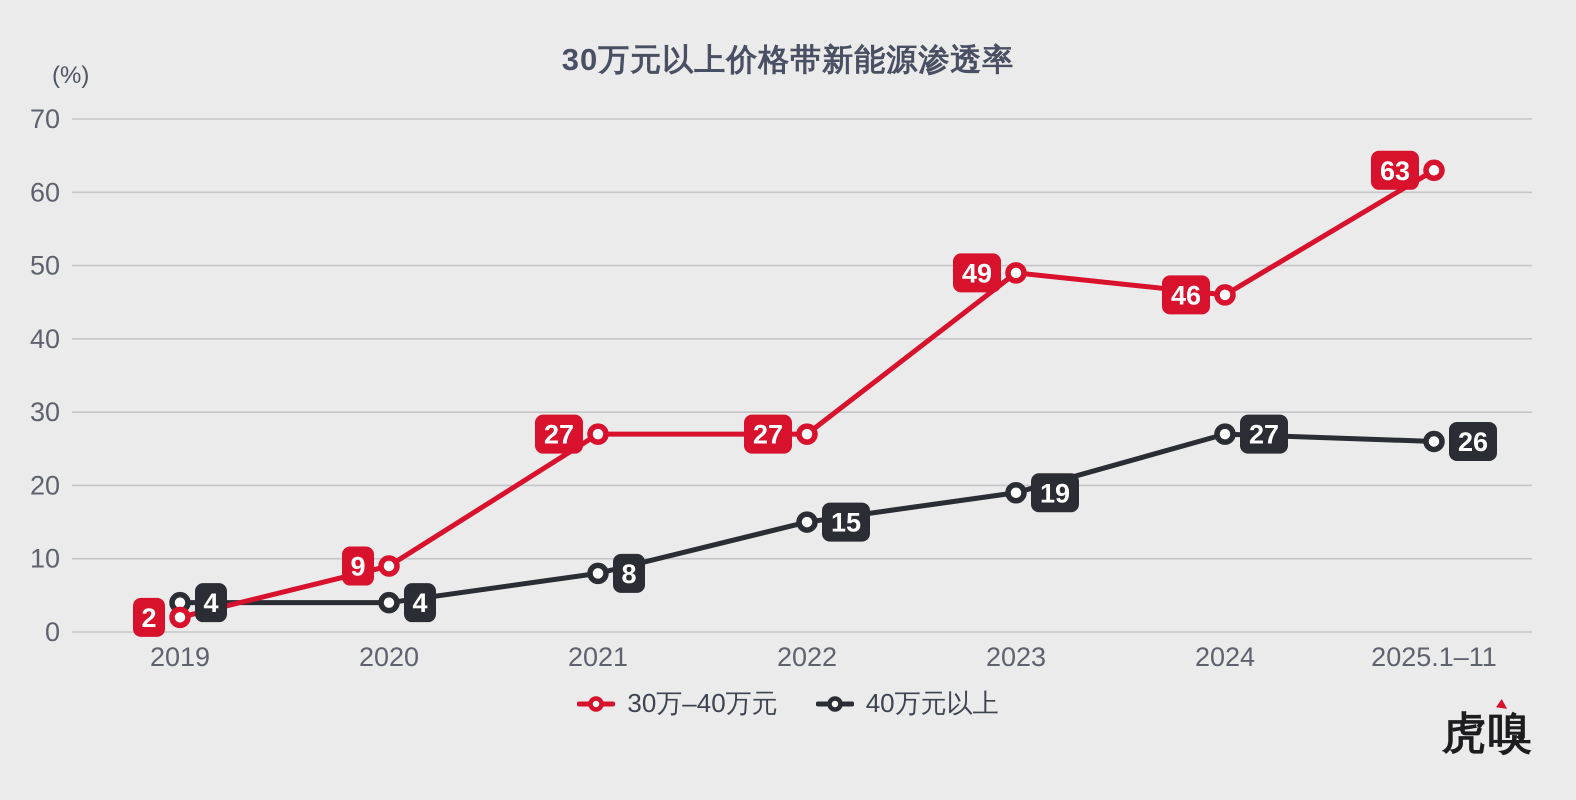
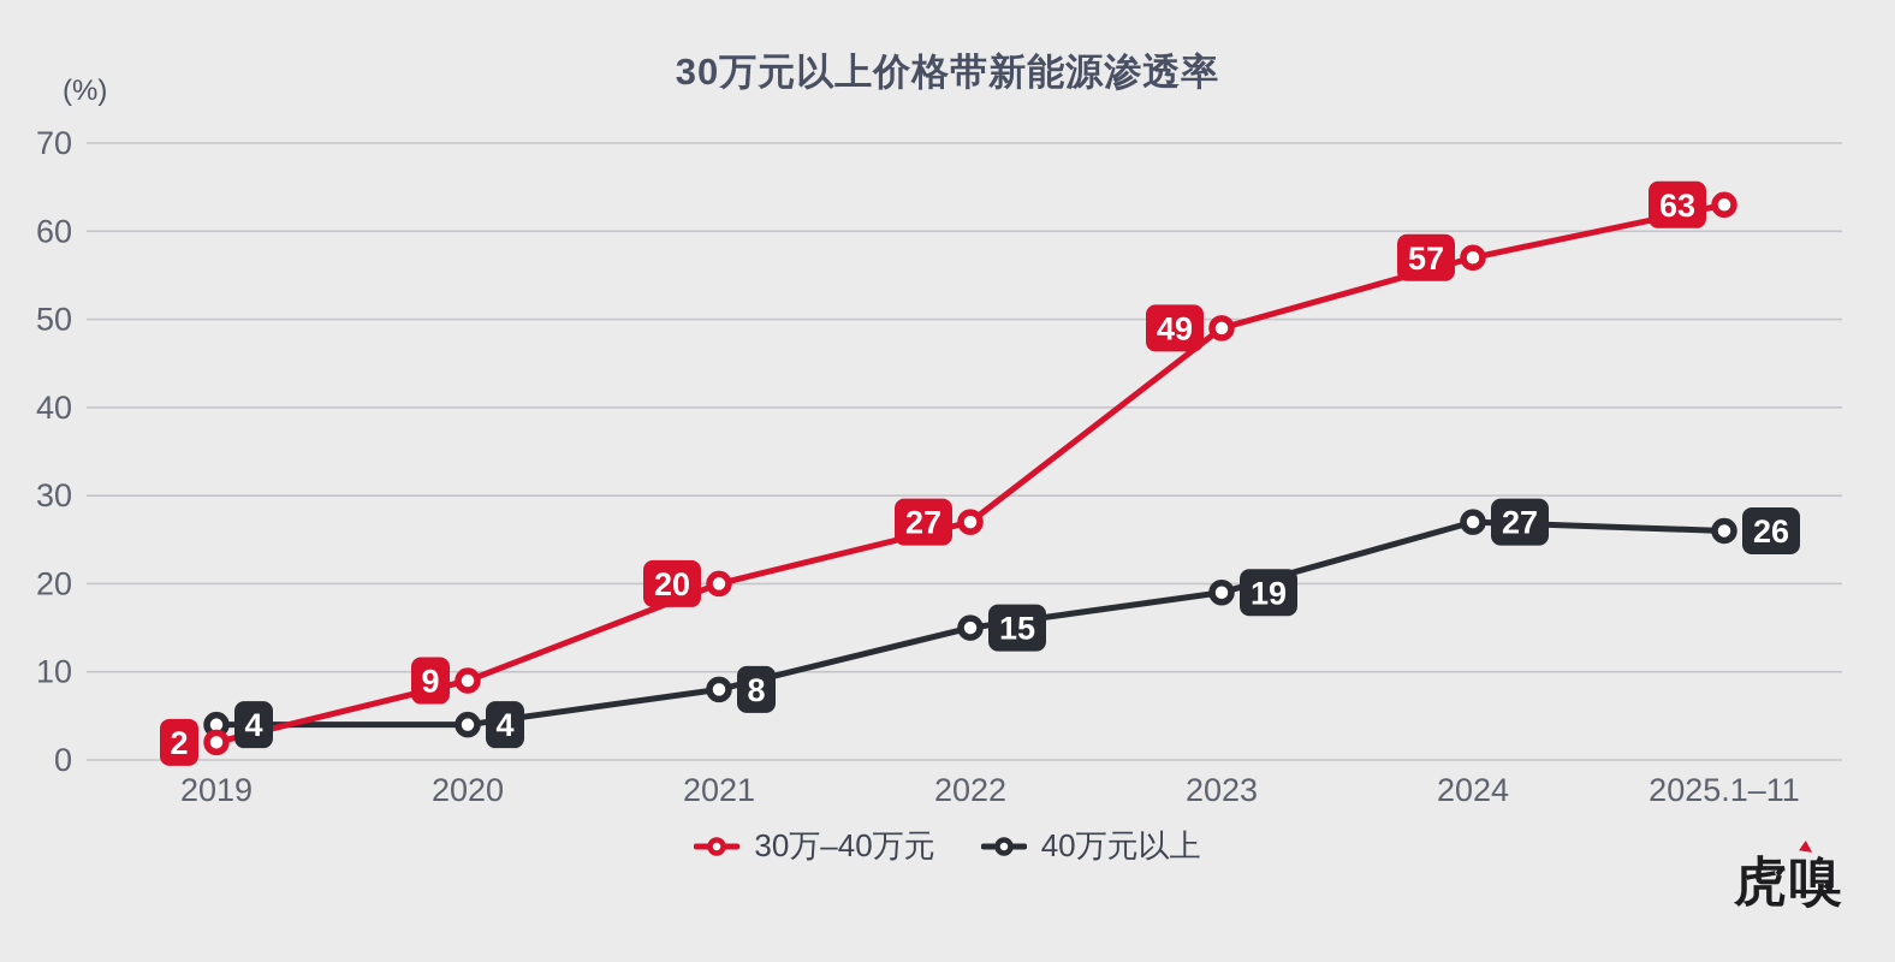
30万–40万元/2021: 27 -> 20
30万–40万元/2024: 46 -> 57
